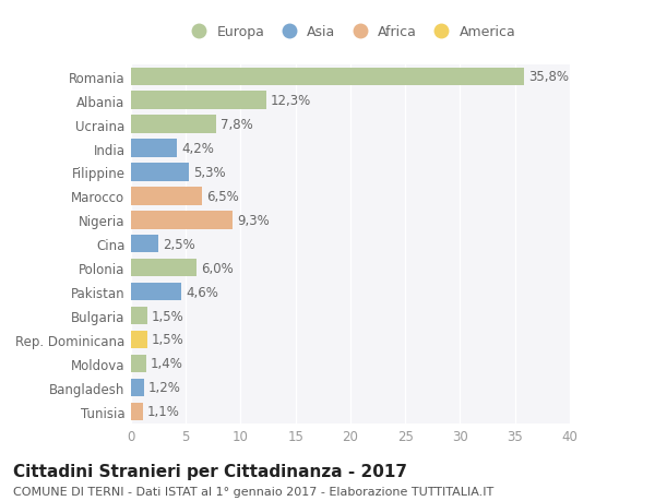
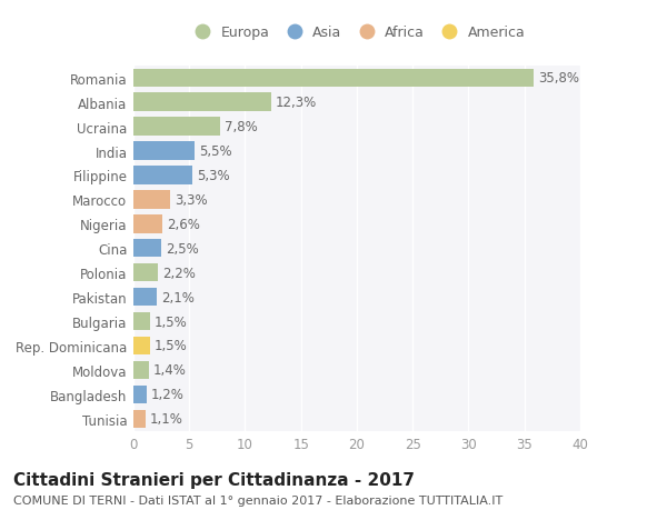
India: 4,2% -> 5,5%
Marocco: 6,5% -> 3,3%
Nigeria: 9,3% -> 2,6%
Polonia: 6,0% -> 2,2%
Pakistan: 4,6% -> 2,1%
